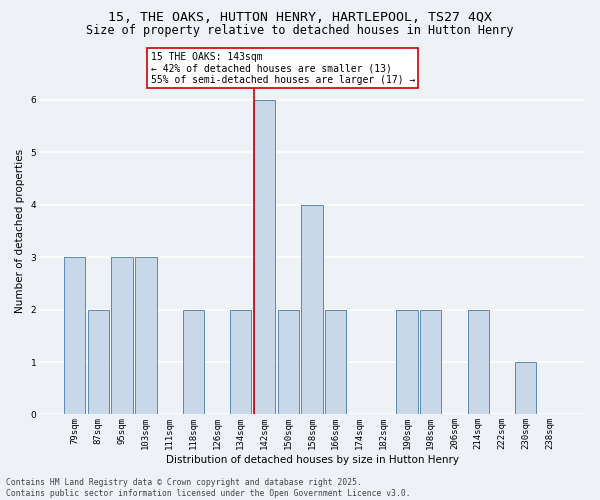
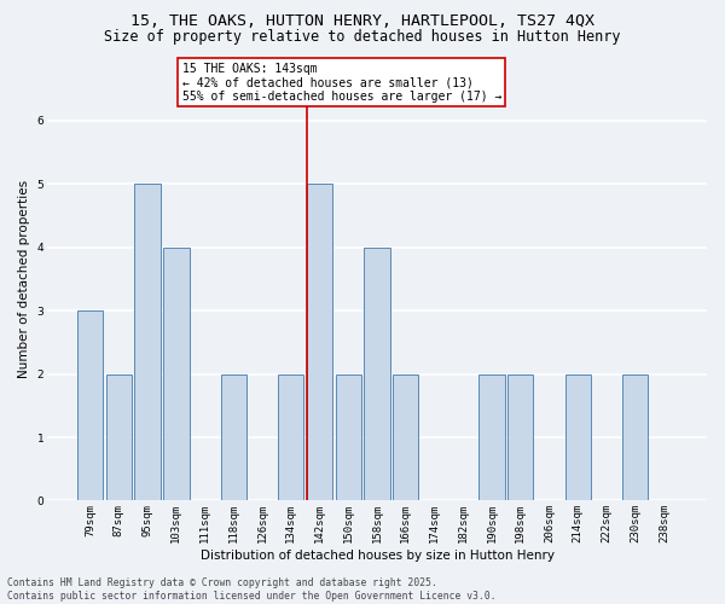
95sqm: 3 -> 5
103sqm: 3 -> 4
142sqm: 6 -> 5
230sqm: 1 -> 2
